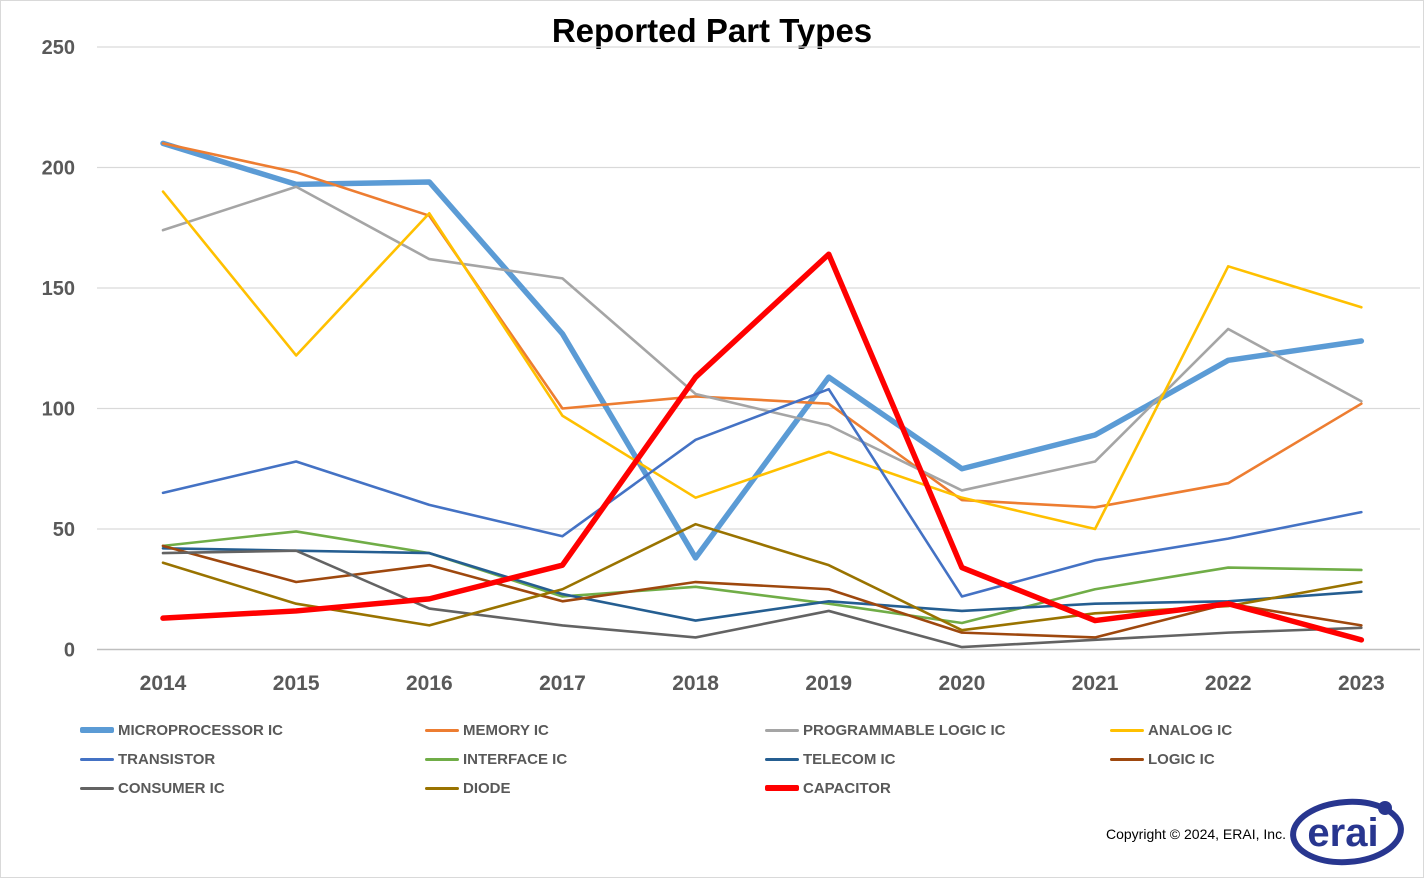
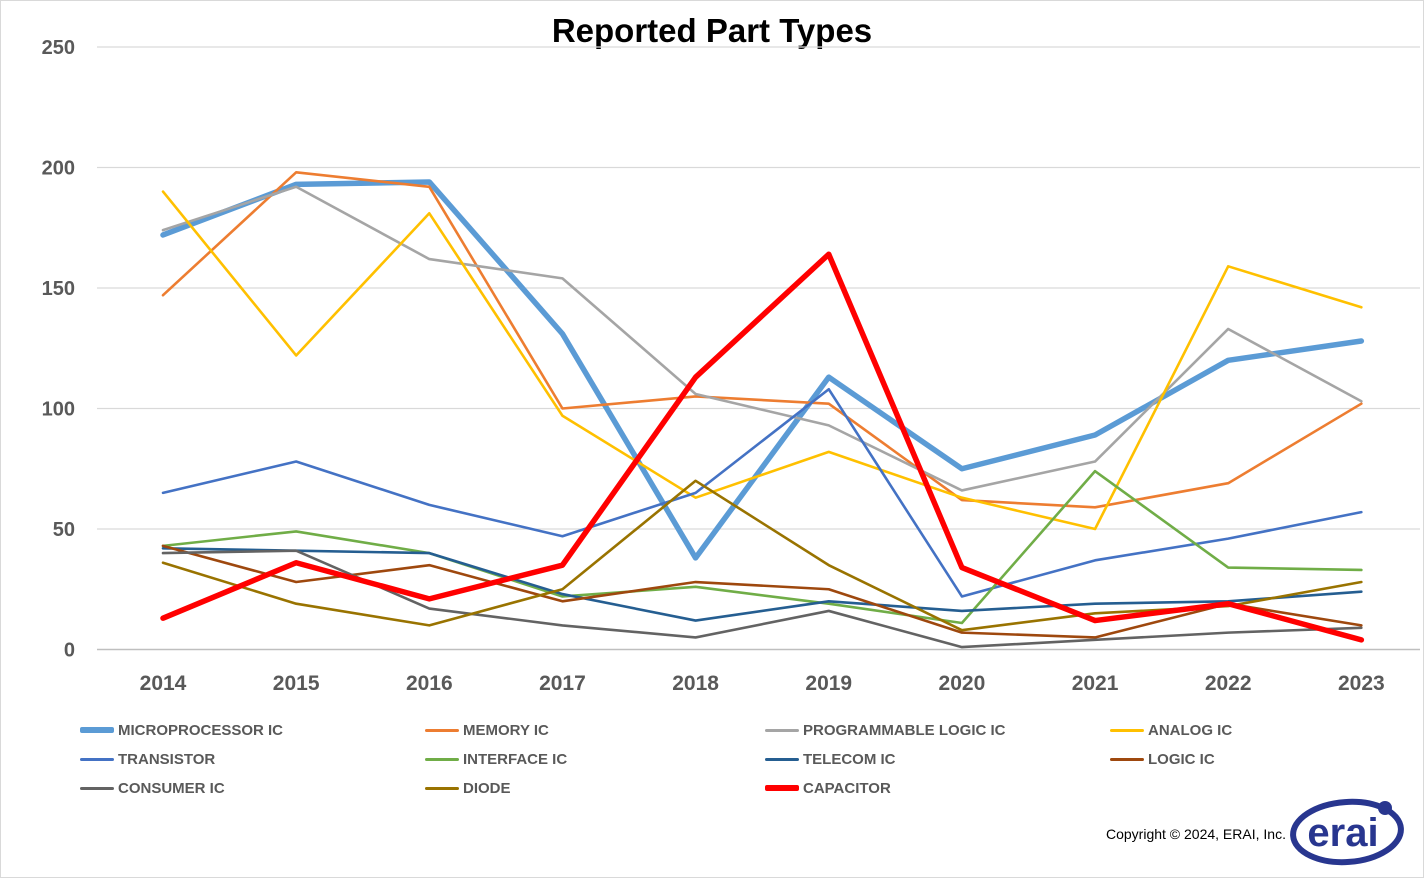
MICROPROCESSOR IC/2014: 210 -> 172
MEMORY IC/2014: 210 -> 147
CAPACITOR/2015: 16 -> 36
MEMORY IC/2016: 180 -> 192
TRANSISTOR/2018: 87 -> 65
DIODE/2018: 52 -> 70
INTERFACE IC/2021: 25 -> 74
